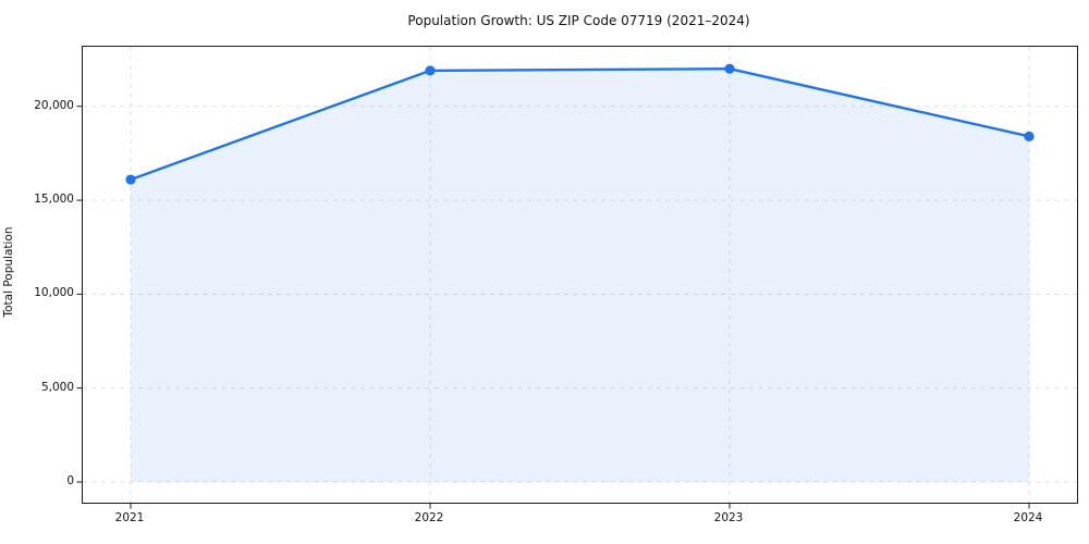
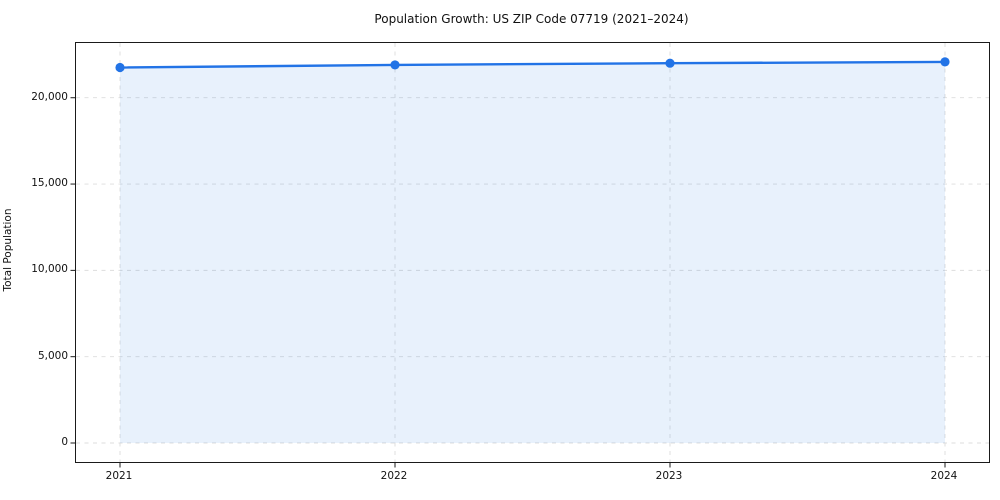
2021: 16100 -> 21800
2024: 18400 -> 22100
